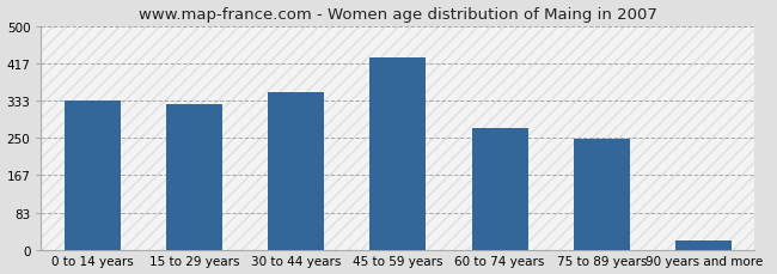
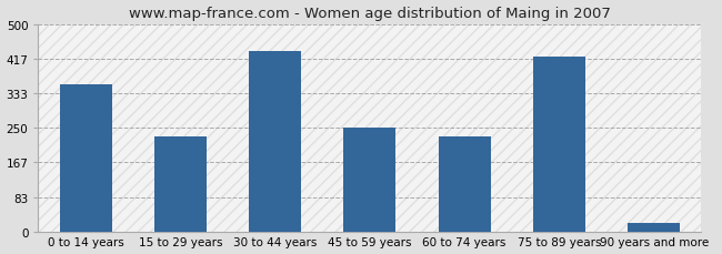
0 to 14 years: 333 -> 355
15 to 29 years: 325 -> 230
30 to 44 years: 352 -> 435
45 to 59 years: 430 -> 250
60 to 74 years: 272 -> 230
75 to 89 years: 248 -> 420
